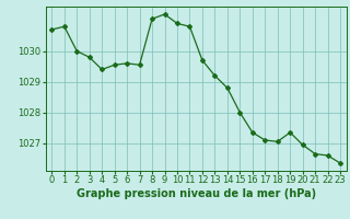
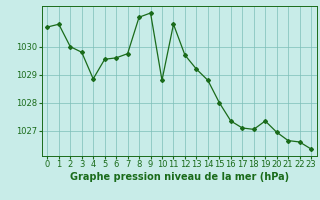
4: 1029.40 -> 1028.85
7: 1029.55 -> 1029.75
10: 1030.90 -> 1028.80
